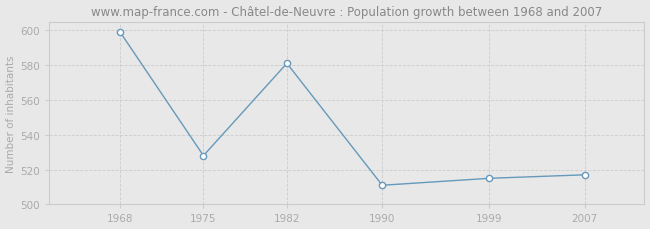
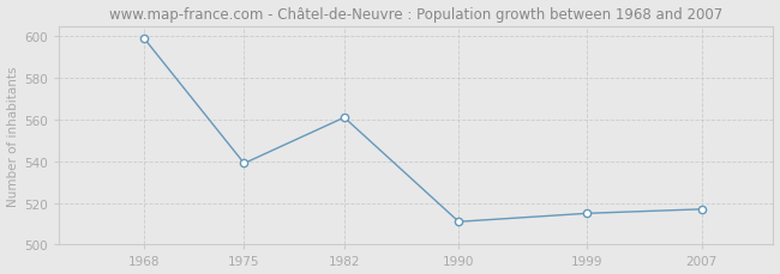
1975: 528 -> 539
1982: 581 -> 561
